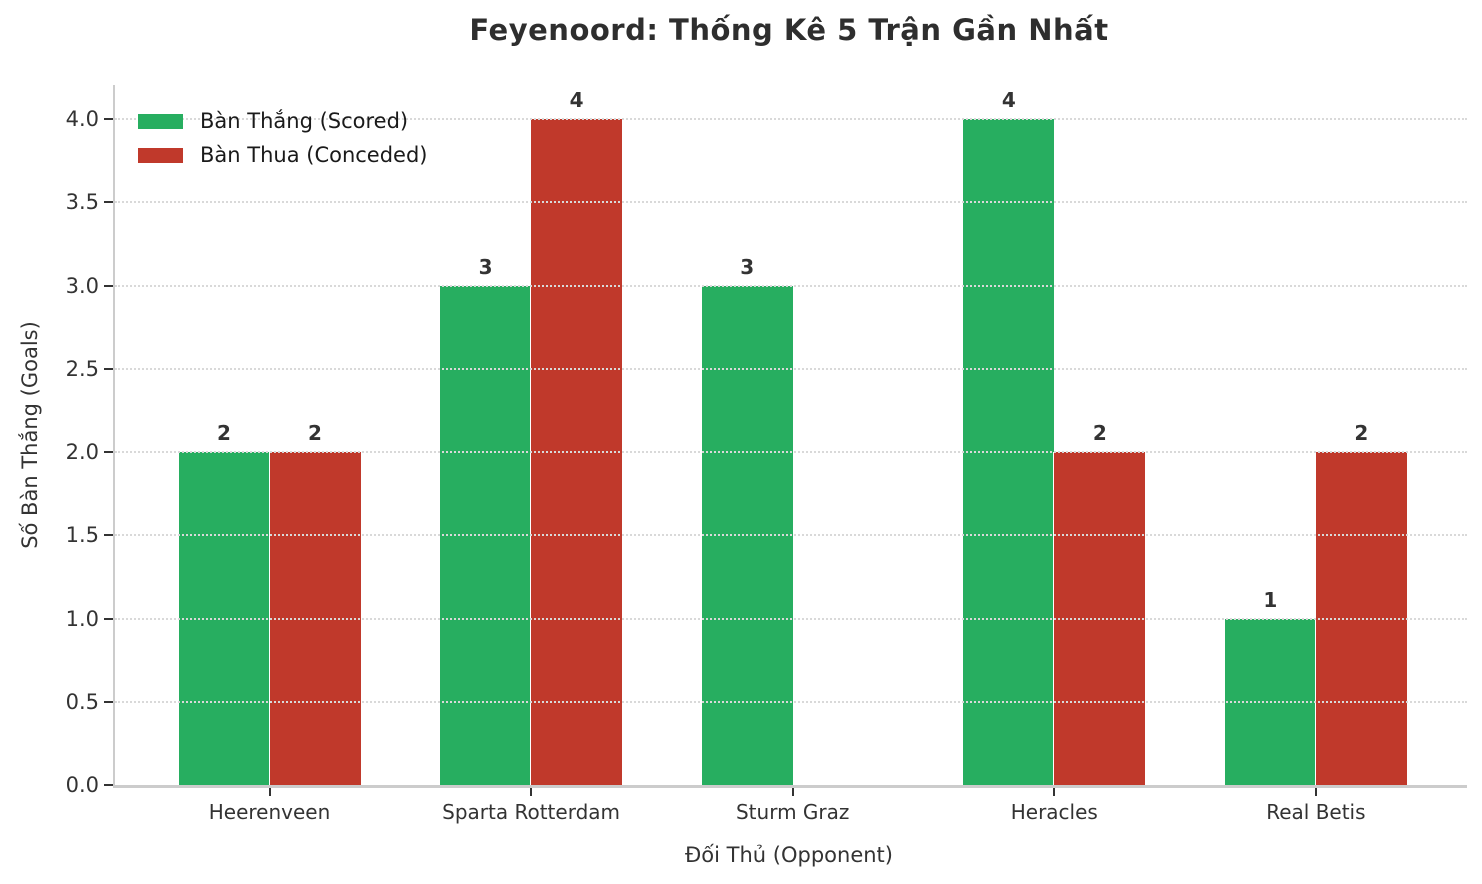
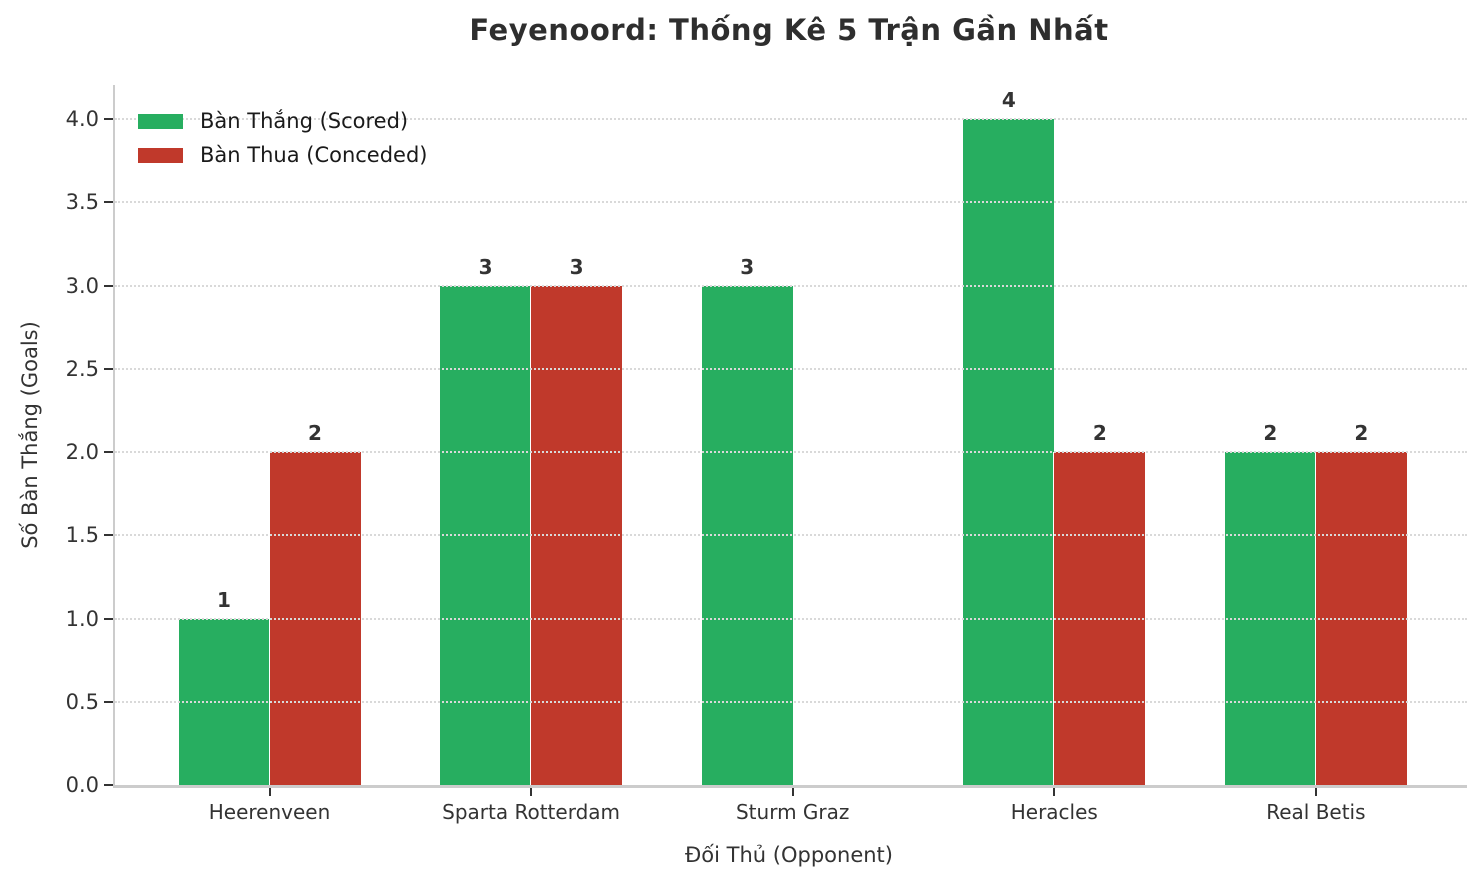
Bàn Thắng (Scored)/Heerenveen: 2 -> 1
Bàn Thua (Conceded)/Sparta Rotterdam: 4 -> 3
Bàn Thắng (Scored)/Real Betis: 1 -> 2
